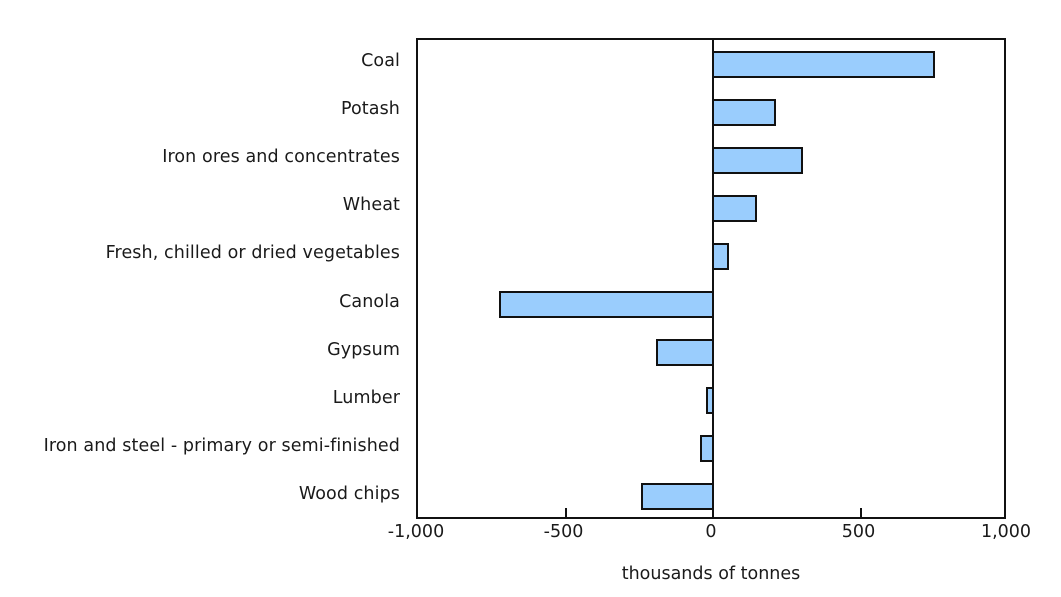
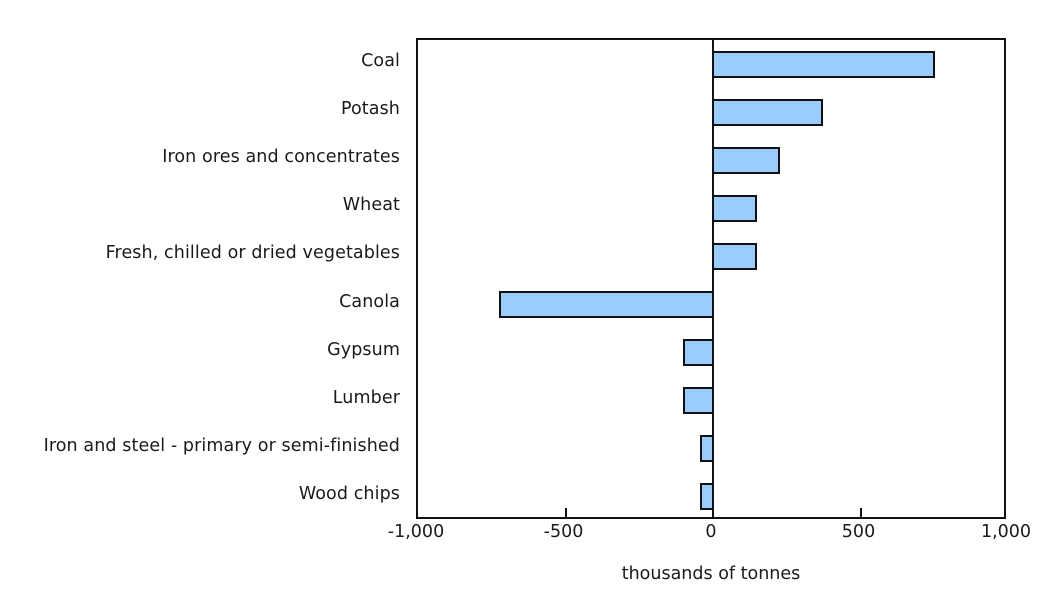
Potash: 210 -> 370
Iron ores and concentrates: 300 -> 220
Fresh, chilled or dried vegetables: 50 -> 150
Gypsum: -190 -> -100
Lumber: -20 -> -100
Wood chips: -240 -> -40
